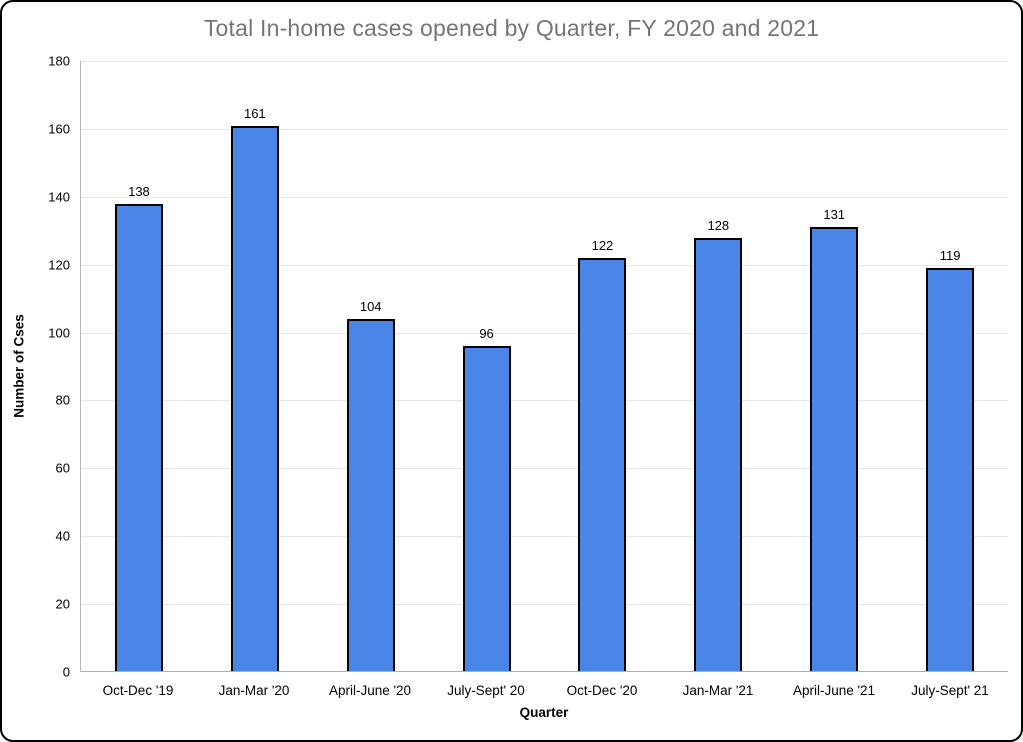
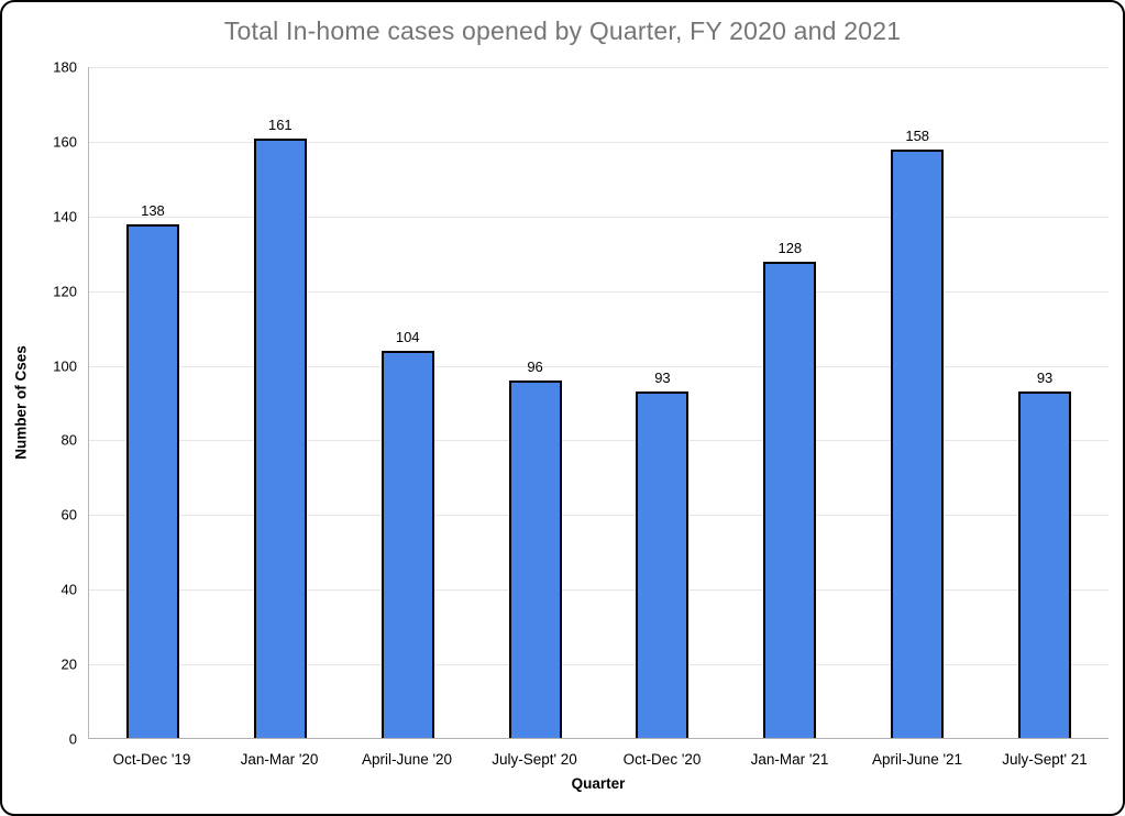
Oct-Dec '20: 122 -> 93
April-June '21: 131 -> 158
July-Sept' 21: 119 -> 93
